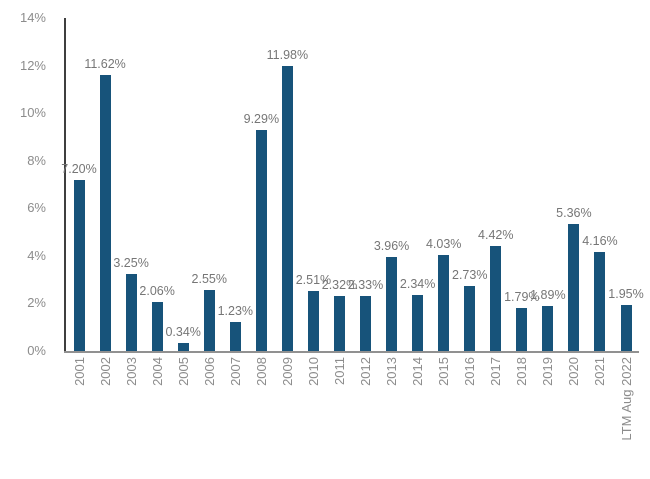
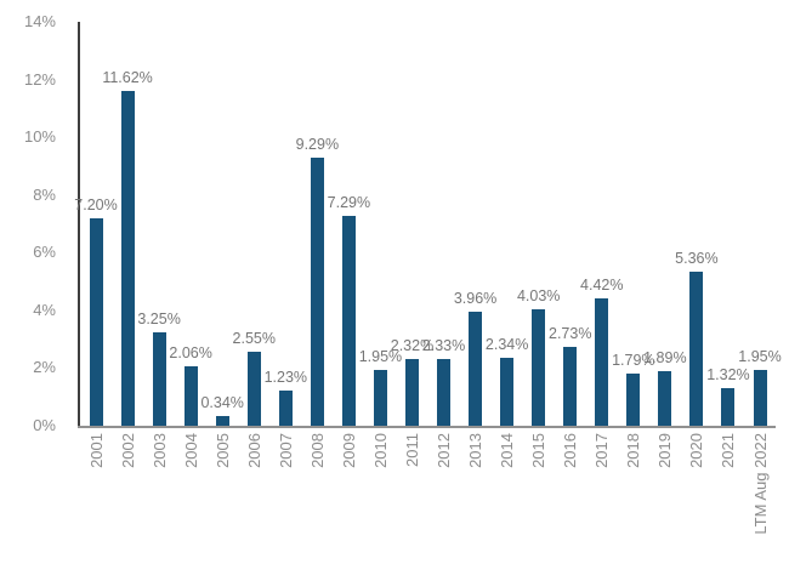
2009: 11.98% -> 7.29%
2010: 2.51% -> 1.95%
2021: 4.16% -> 1.32%
